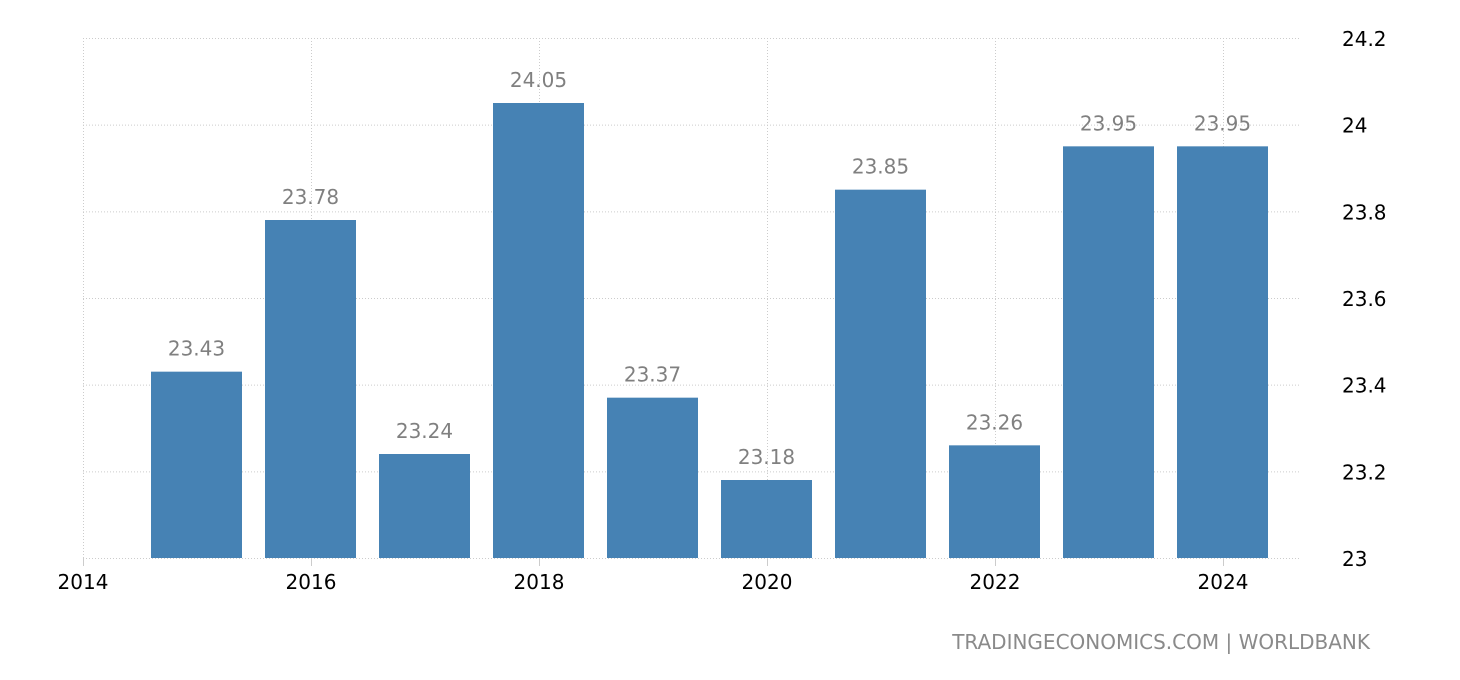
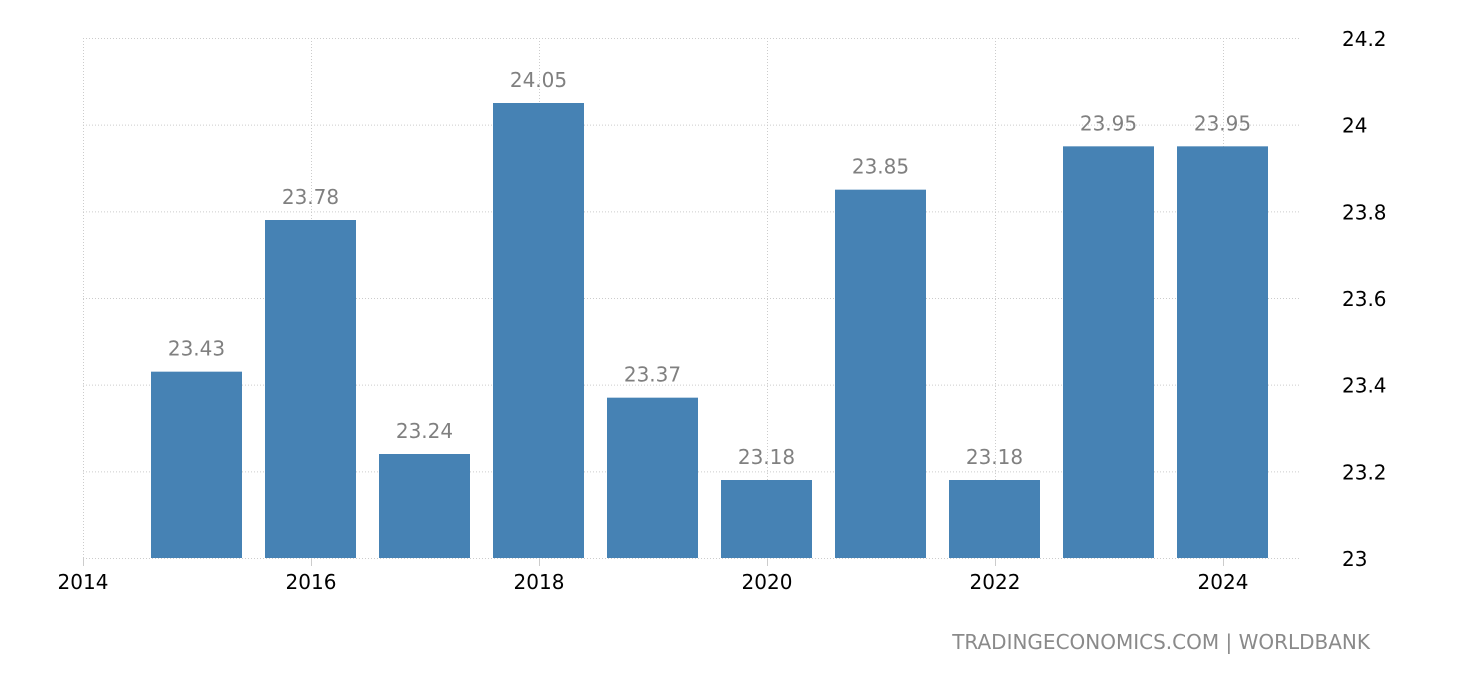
2022: 23.26 -> 23.18
